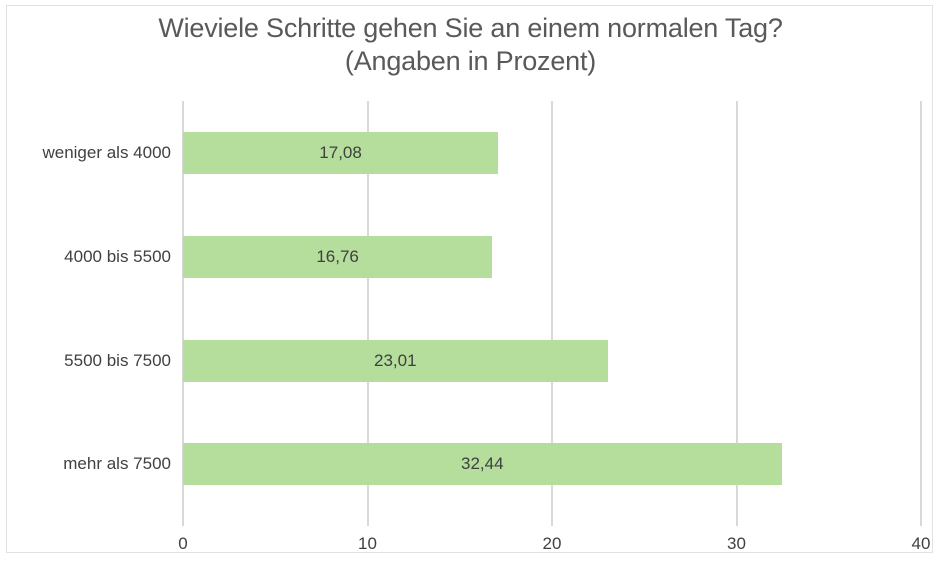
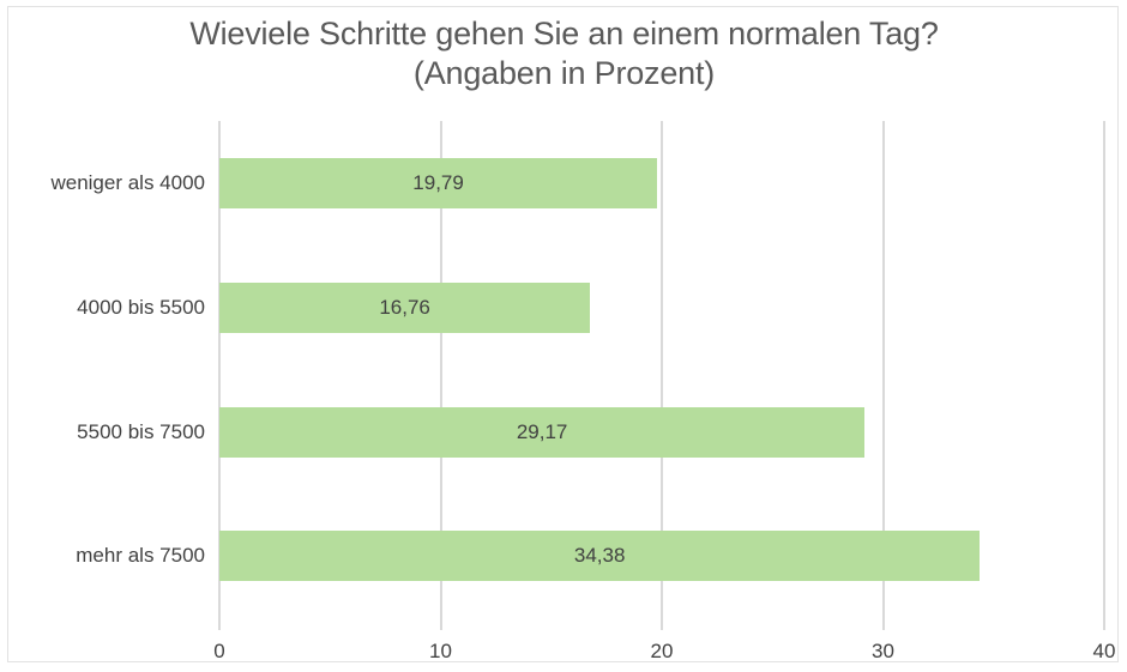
weniger als 4000: 17,08 -> 19,79
5500 bis 7500: 23,01 -> 29,17
mehr als 7500: 32,44 -> 34,38
